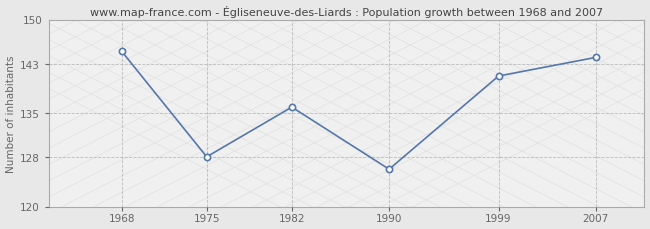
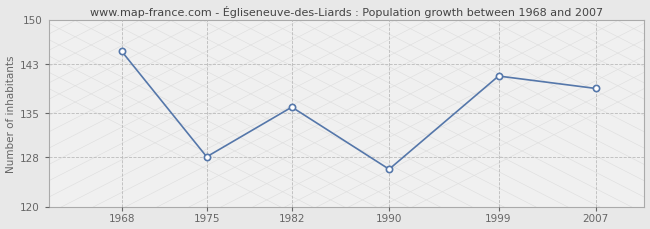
2007: 144 -> 139
